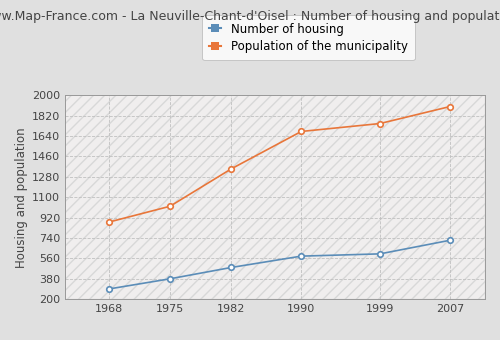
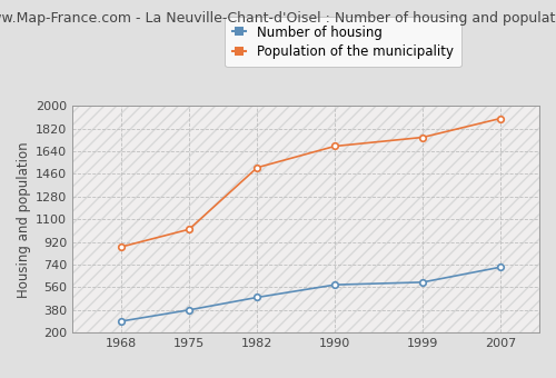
Population of the municipality/1982: 1350 -> 1510
